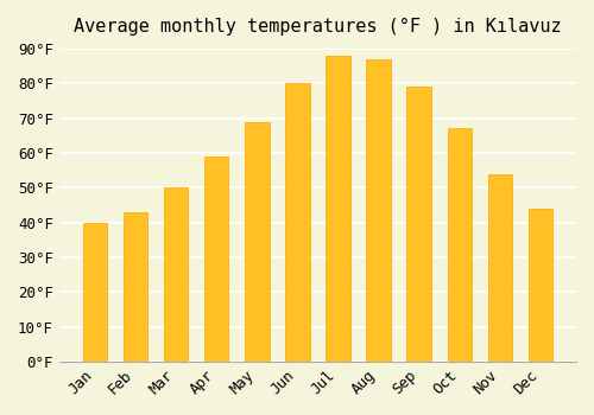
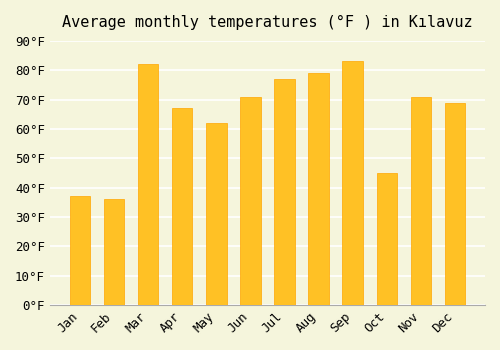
Jan: 40°F -> 37°F
Feb: 43°F -> 36°F
Mar: 50°F -> 82°F
Apr: 59°F -> 67°F
May: 69°F -> 62°F
Jun: 80°F -> 71°F
Jul: 88°F -> 77°F
Aug: 87°F -> 79°F
Sep: 79°F -> 83°F
Oct: 67°F -> 45°F
Nov: 54°F -> 71°F
Dec: 44°F -> 69°F
